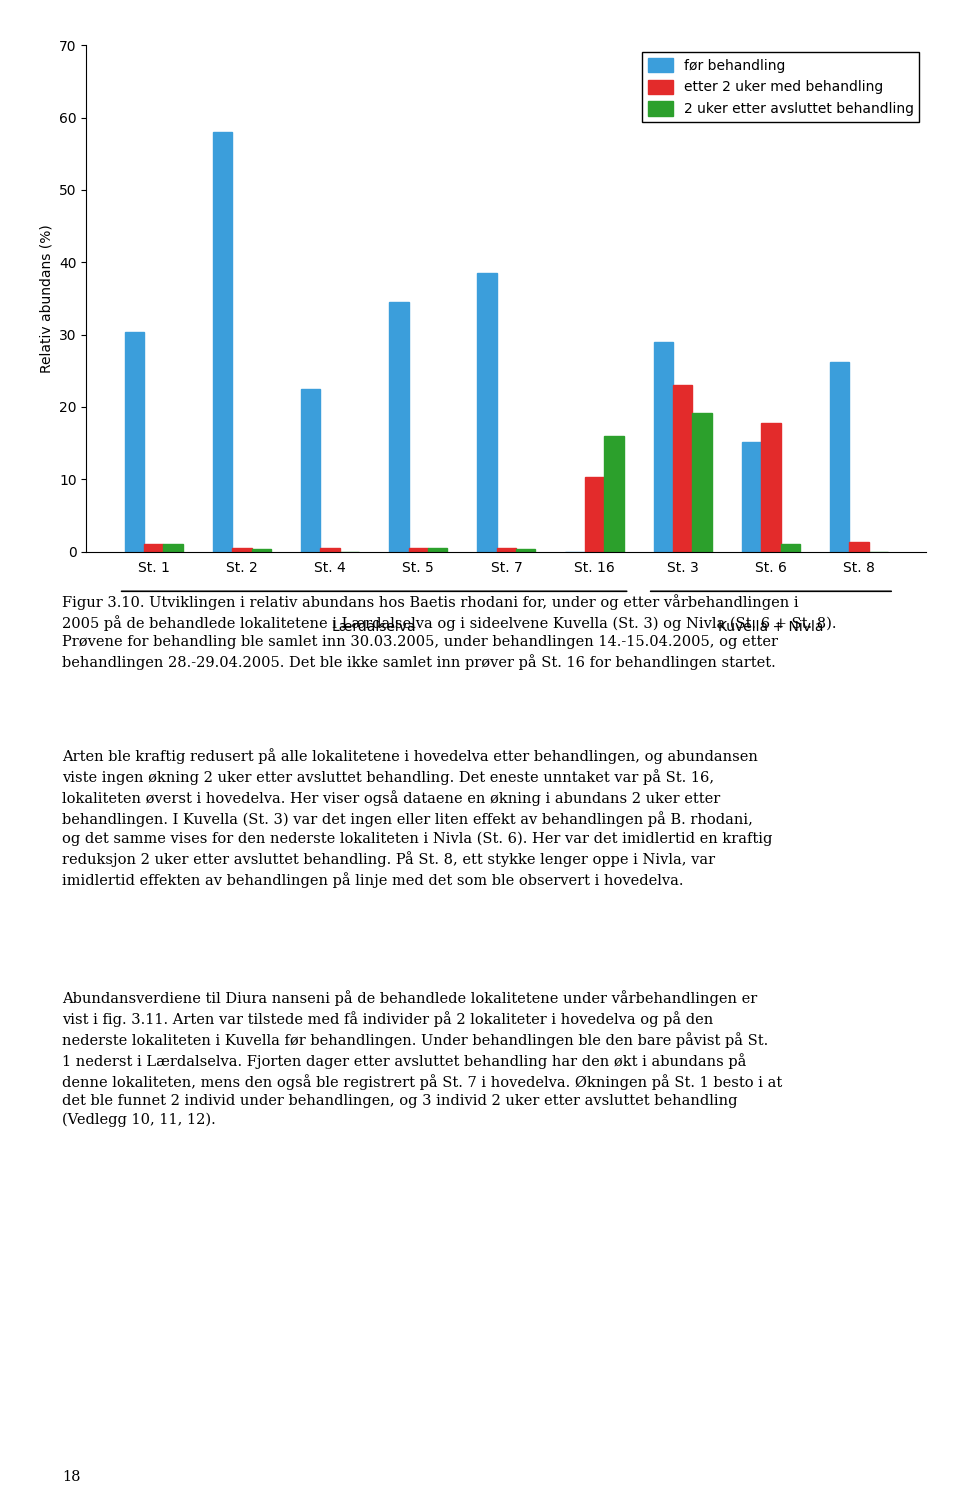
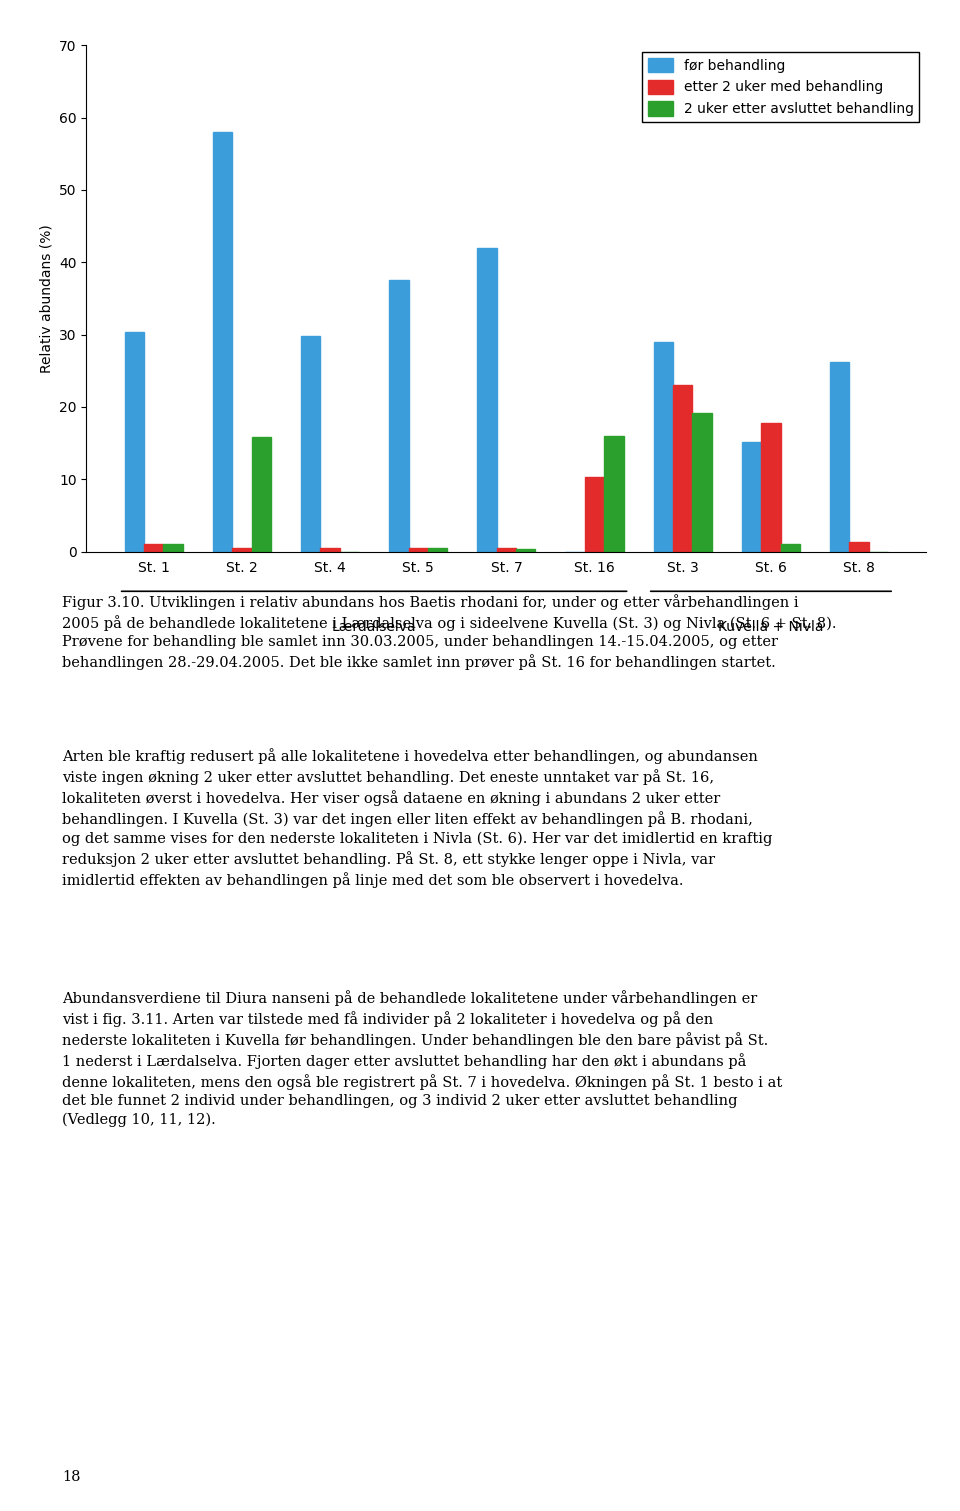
2 uker etter avsluttet behandling/St. 2: 0.4 -> 15.8
før behandling/St. 4: 22.5 -> 29.8
før behandling/St. 5: 34.5 -> 37.6
før behandling/St. 7: 38.5 -> 42.0
